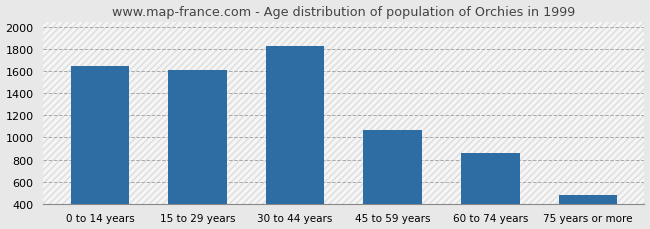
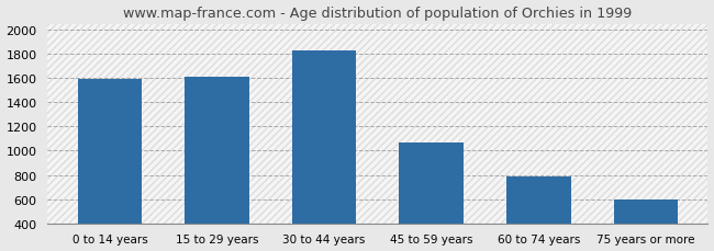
0 to 14 years: 1650 -> 1590
60 to 74 years: 860 -> 790
75 years or more: 480 -> 600
